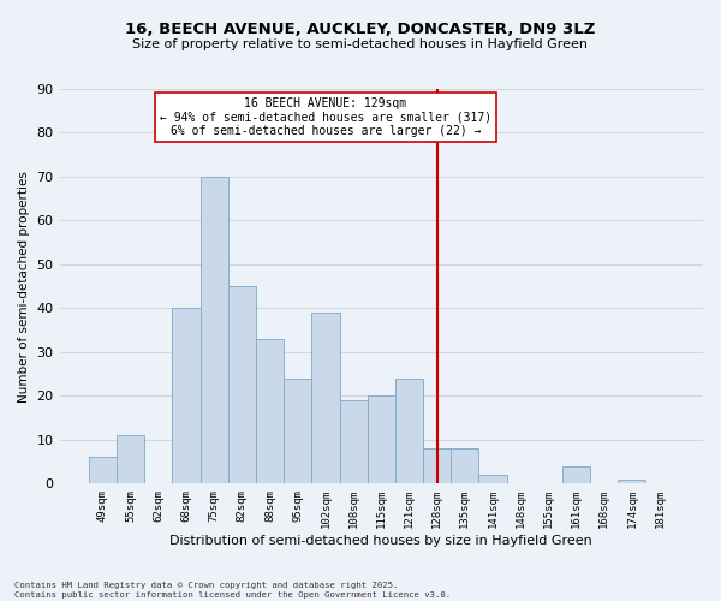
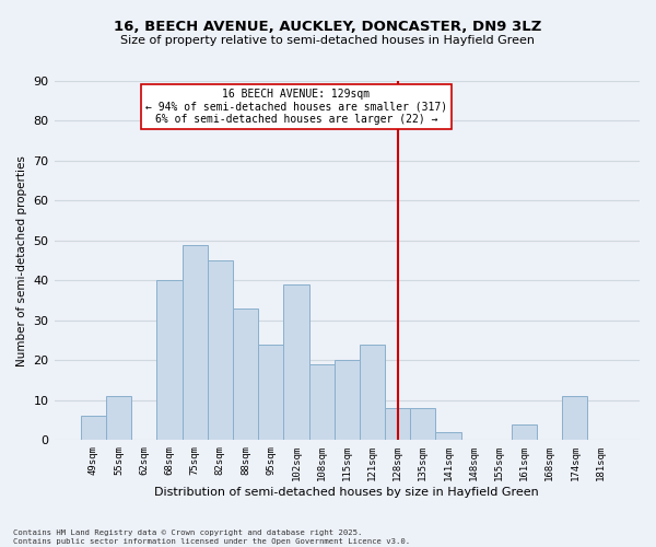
75sqm: 70 -> 49
174sqm: 1 -> 11
